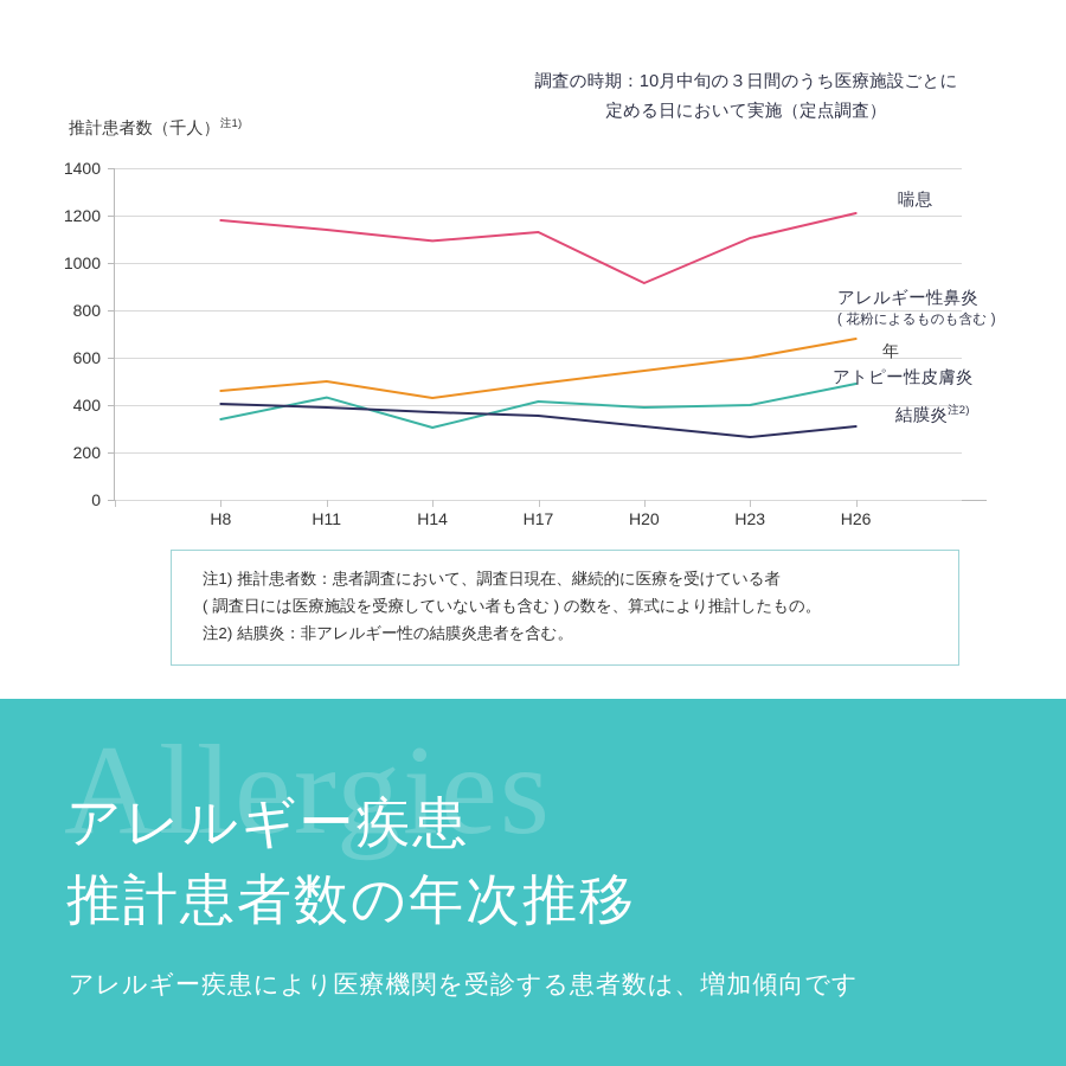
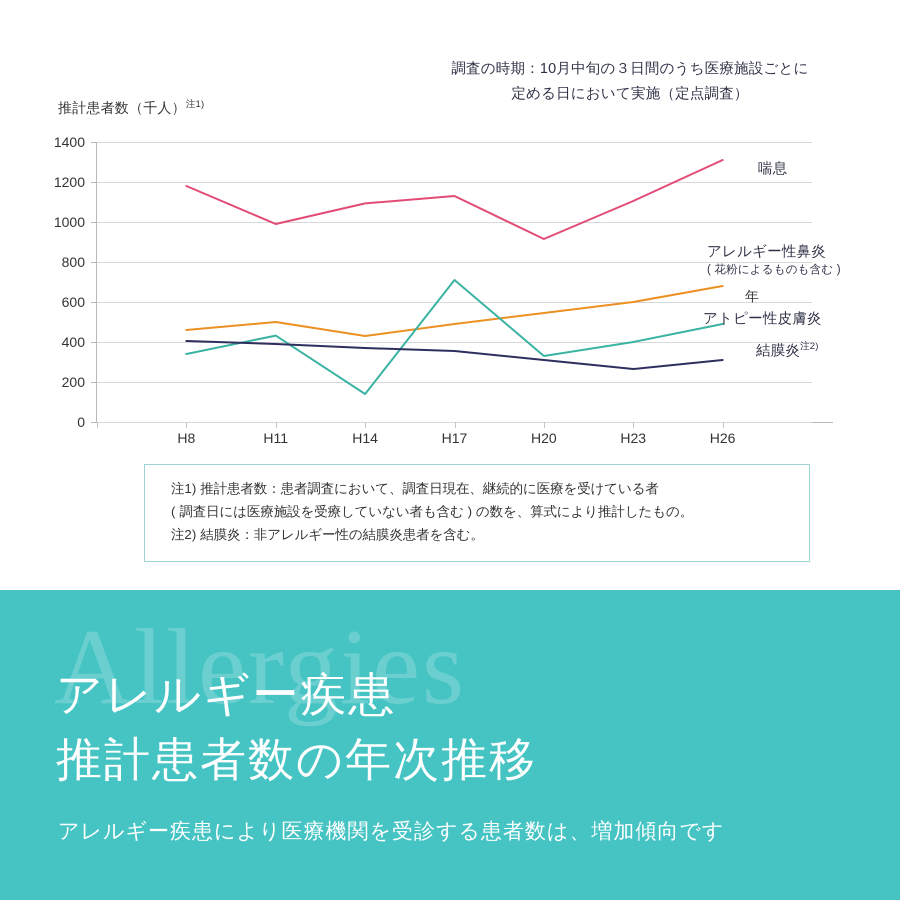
喘息/H11: 1140 -> 990
アトピー性皮膚炎/H14: 300 -> 140
アトピー性皮膚炎/H17: 420 -> 710
アトピー性皮膚炎/H20: 390 -> 330
喘息/H26: 1210 -> 1310
